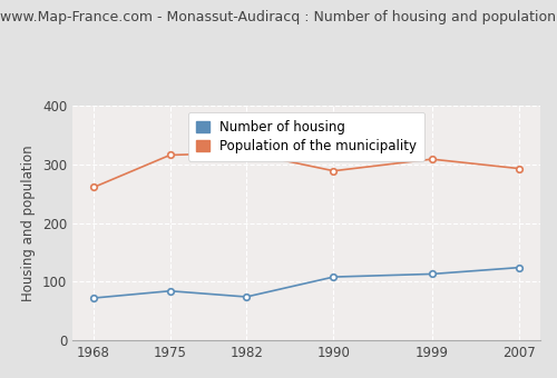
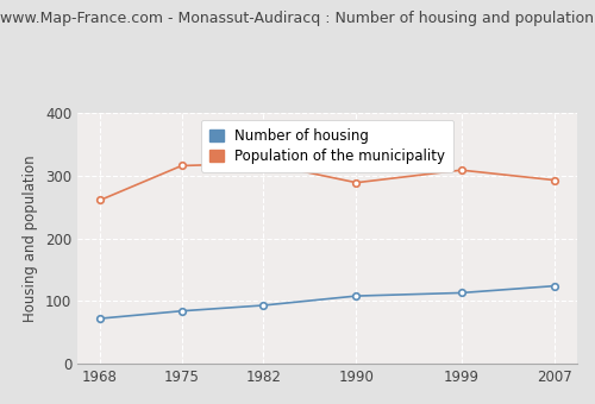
Number of housing/1982: 74 -> 93
